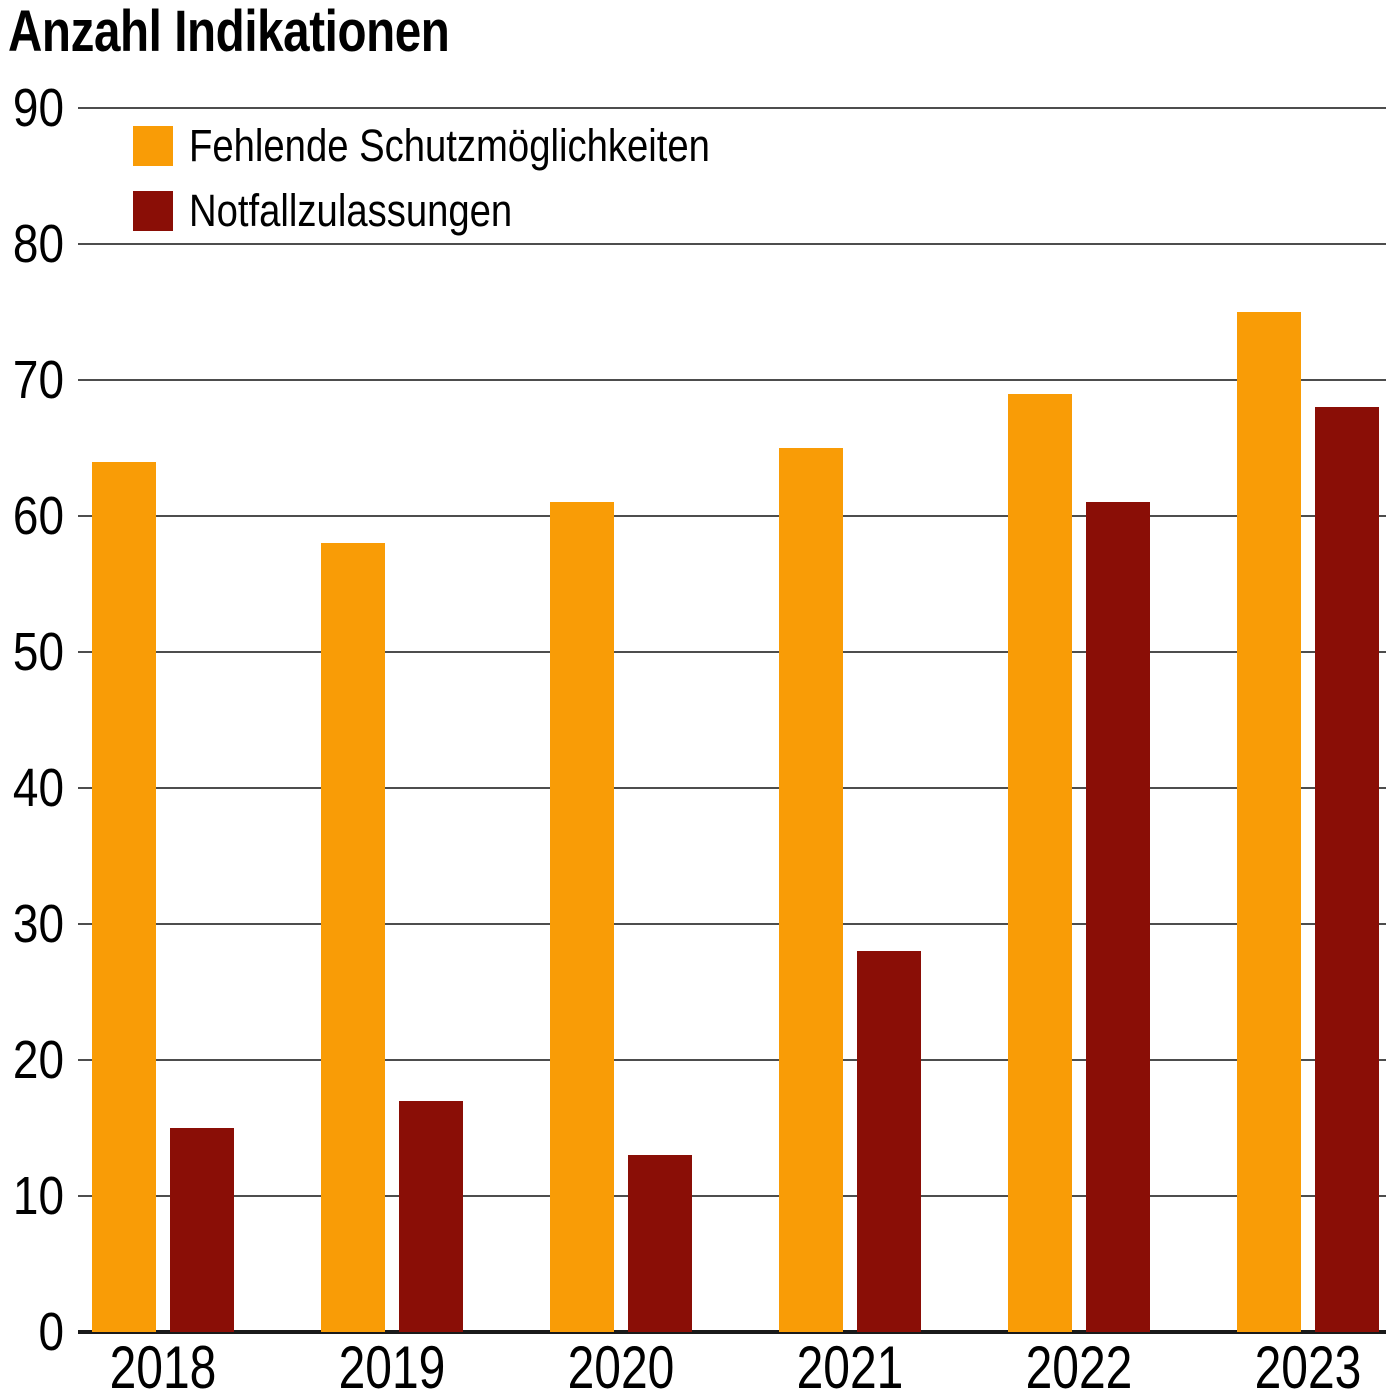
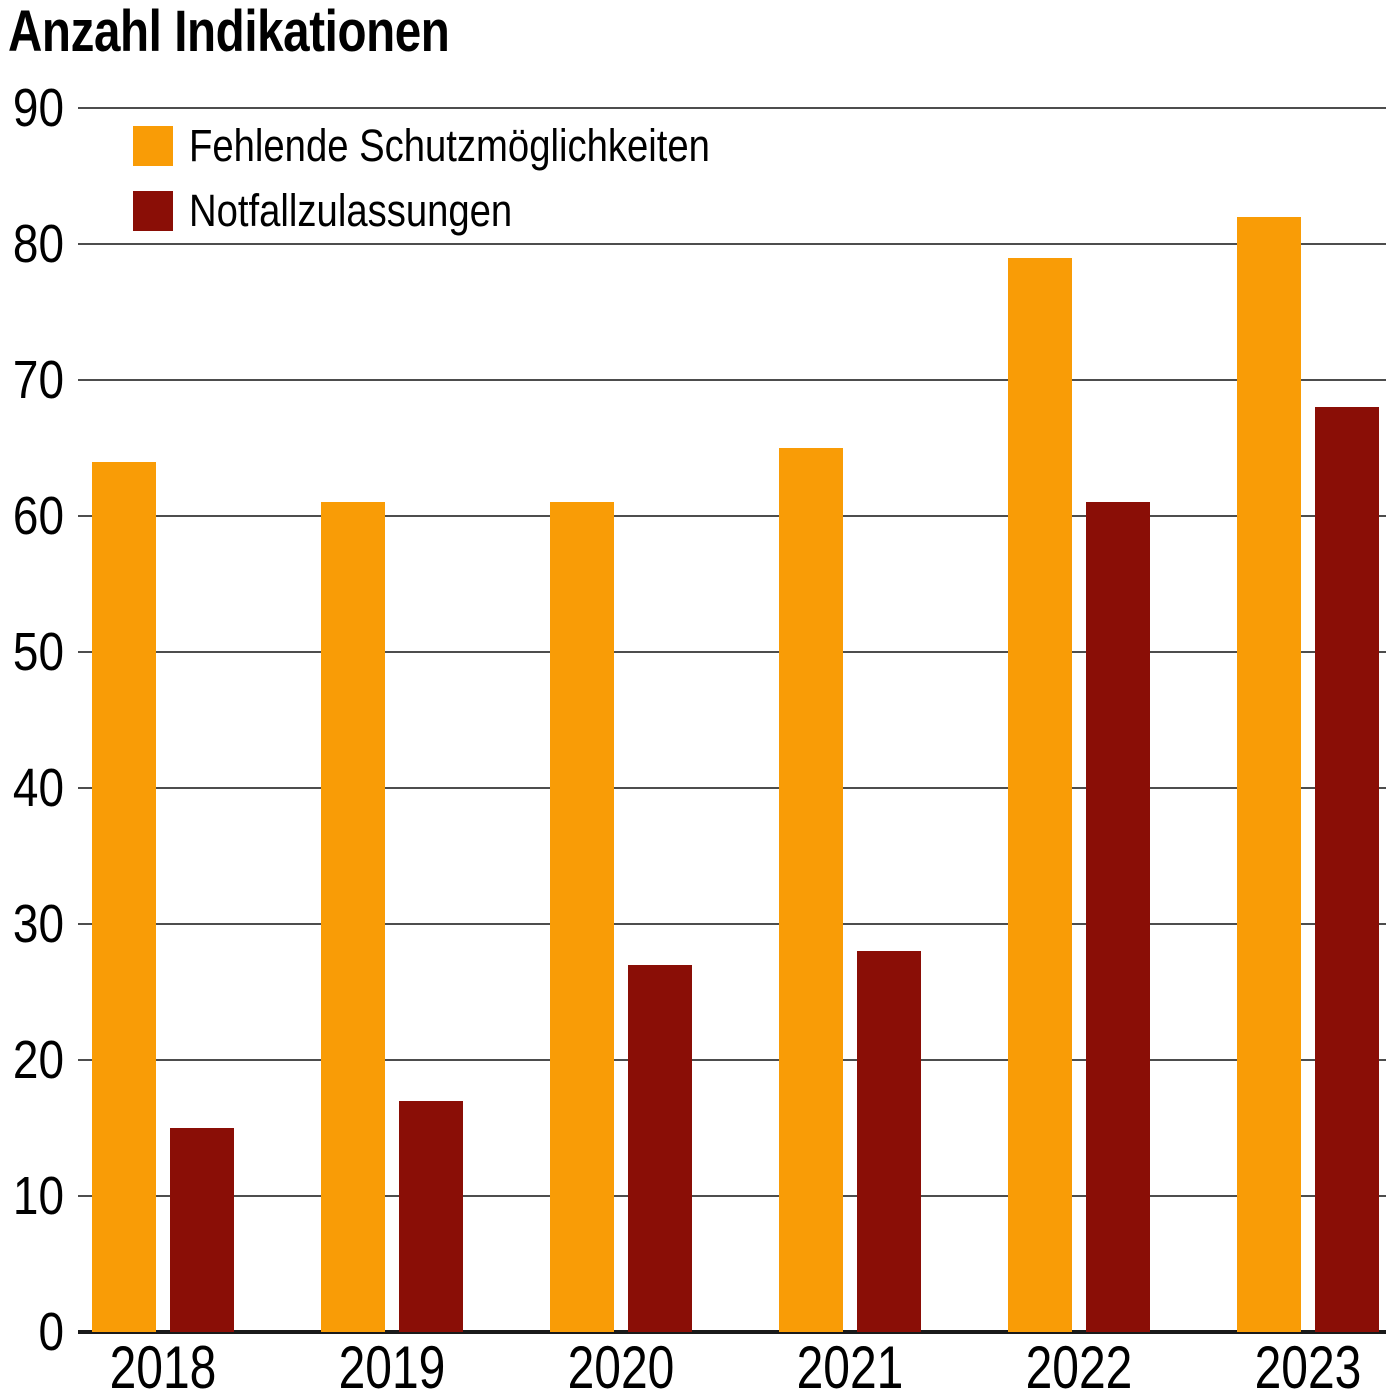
Fehlende Schutzmöglichkeiten/2019: 58 -> 61
Notfallzulassungen/2020: 13 -> 27
Fehlende Schutzmöglichkeiten/2022: 69 -> 79
Fehlende Schutzmöglichkeiten/2023: 75 -> 82
